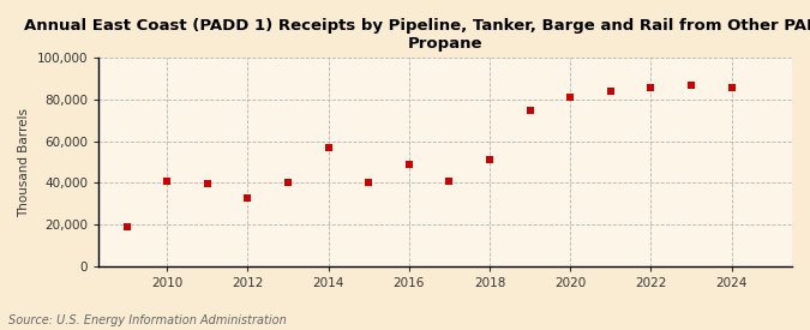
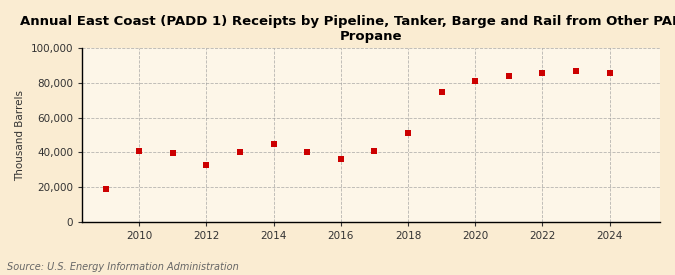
2014: 57,000 -> 45,000
2016: 49,000 -> 36,000
